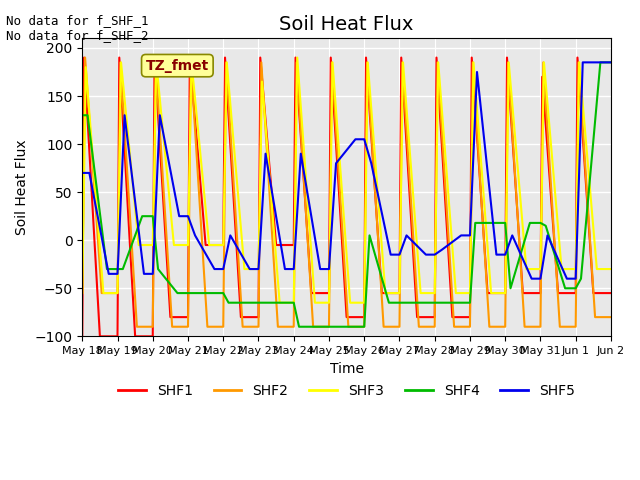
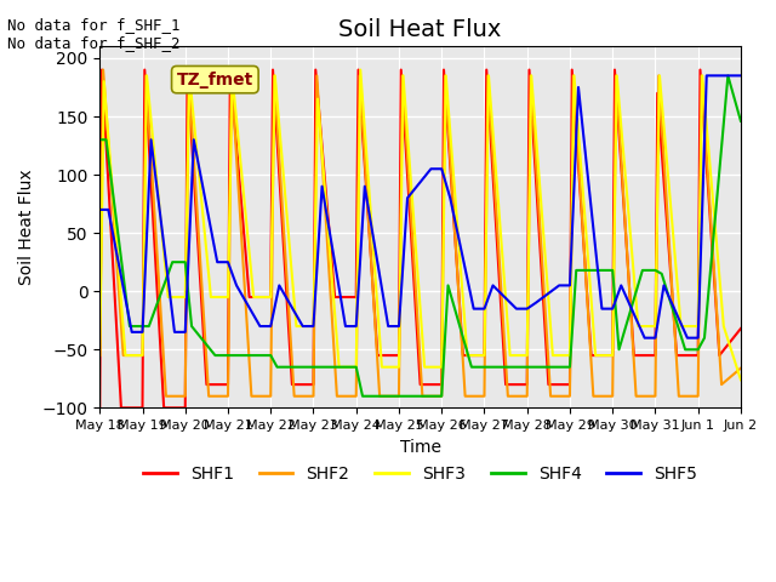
SHF1/Jun 2: -55 -> -32
SHF2/Jun 2: -80 -> -66
SHF3/Jun 2: -30 -> -76
SHF4/Jun 2: 185 -> 146
